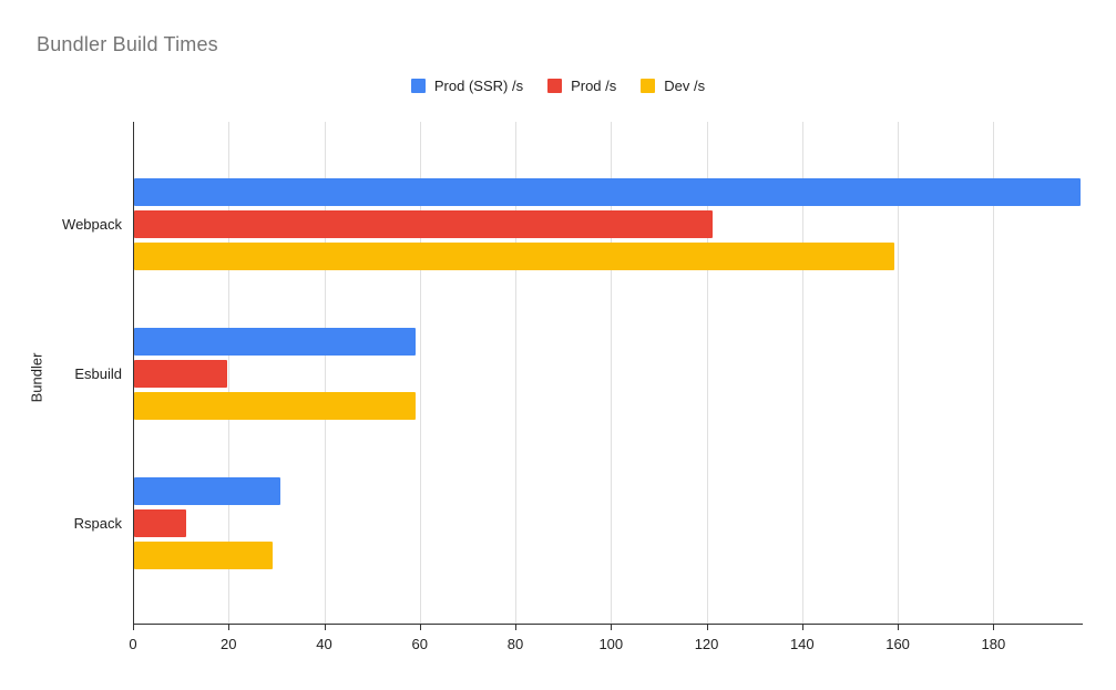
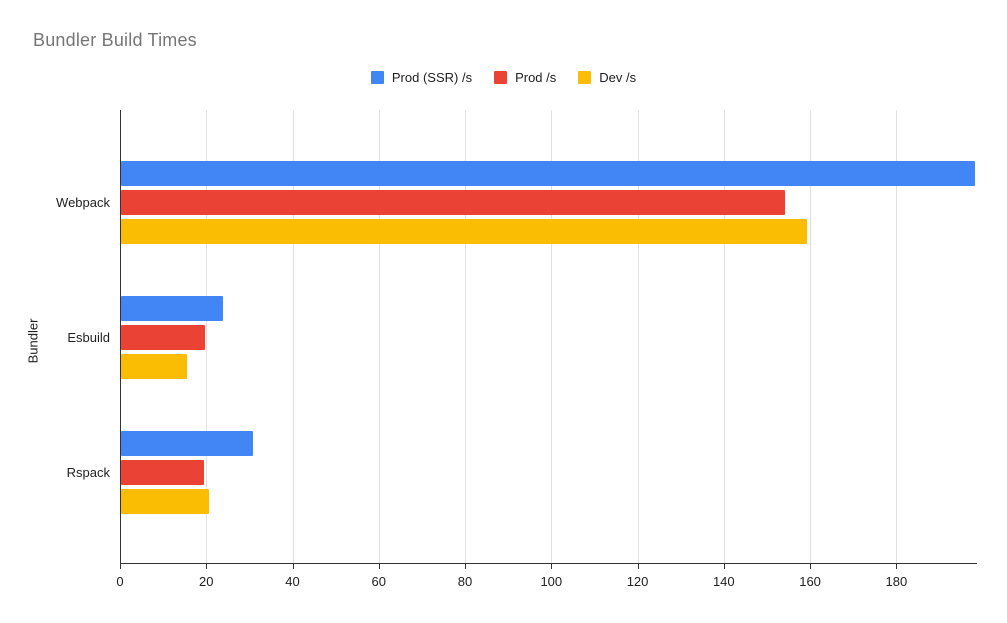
Prod /s/Webpack: 121 -> 154
Prod (SSR) /s/Esbuild: 59 -> 24
Dev /s/Esbuild: 59 -> 15
Prod /s/Rspack: 11 -> 19
Dev /s/Rspack: 29 -> 20
